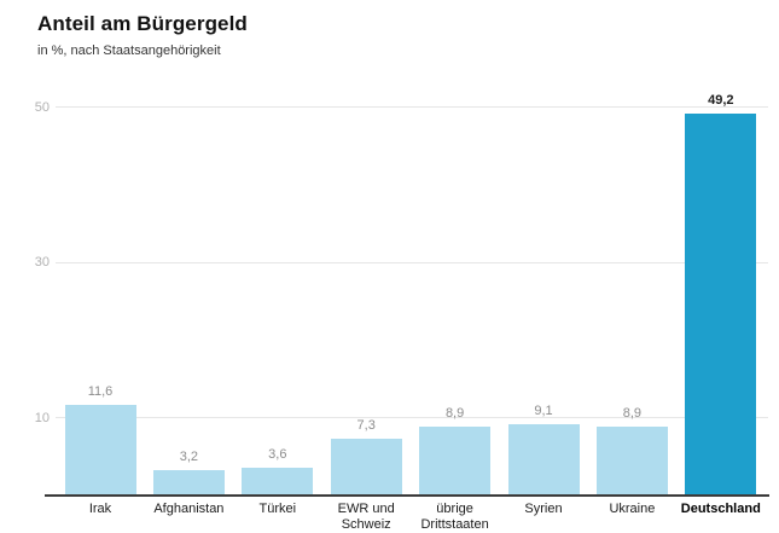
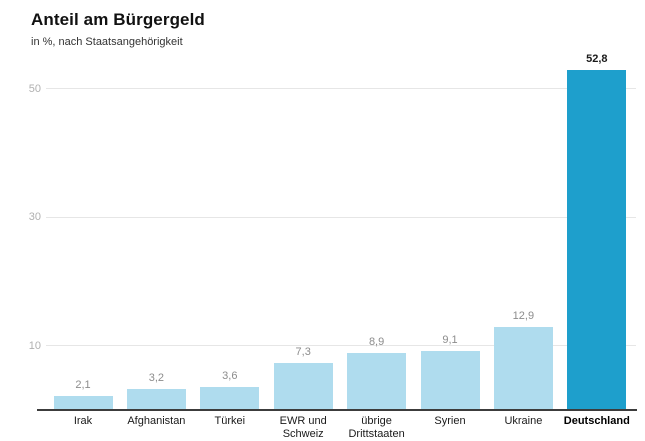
Irak: 11,6 -> 2,1
Ukraine: 8,9 -> 12,9
Deutschland: 49,2 -> 52,8
